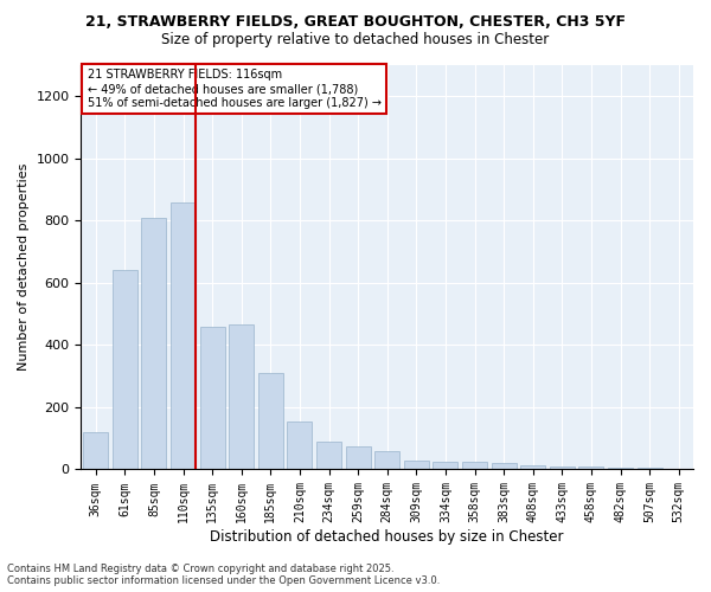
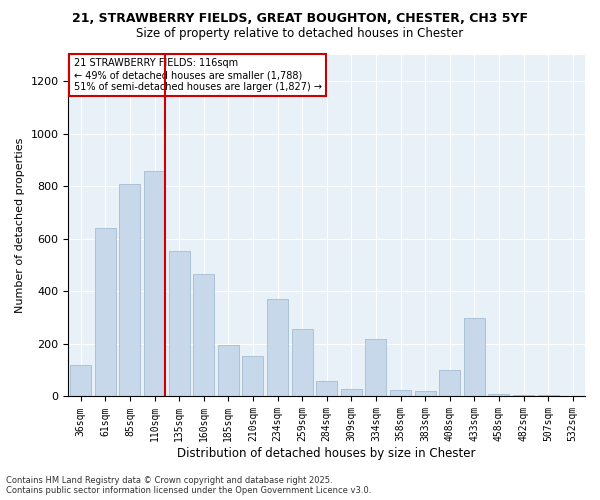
135sqm: 460 -> 555
185sqm: 310 -> 195
234sqm: 90 -> 370
259sqm: 75 -> 255
334sqm: 25 -> 220
408sqm: 15 -> 100
433sqm: 10 -> 300
